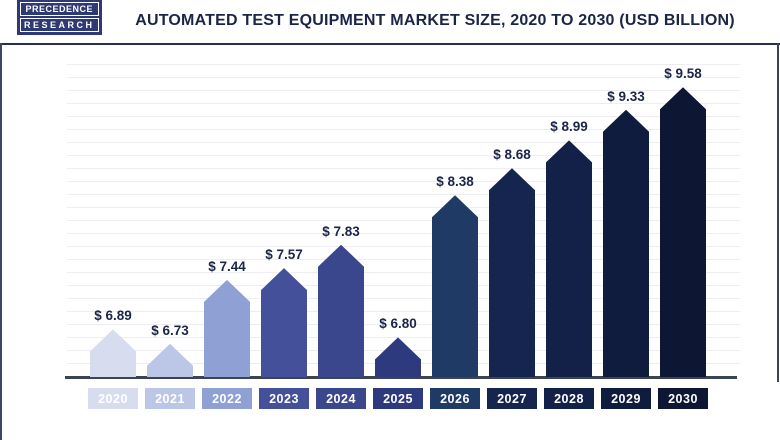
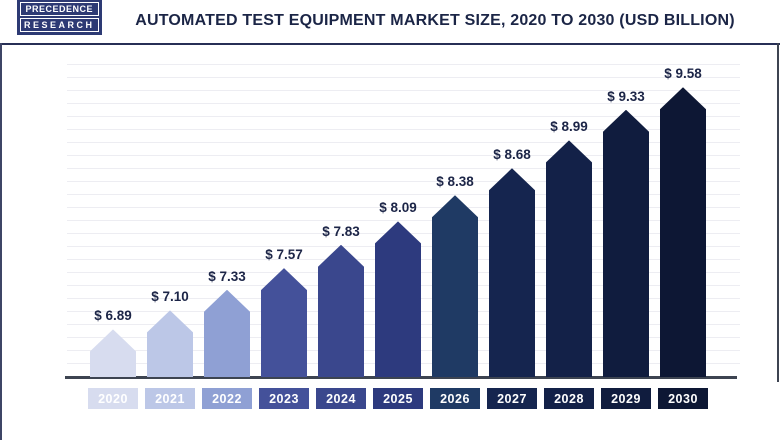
2021: 6.73 -> 7.10
2022: 7.44 -> 7.33
2025: 6.80 -> 8.09
